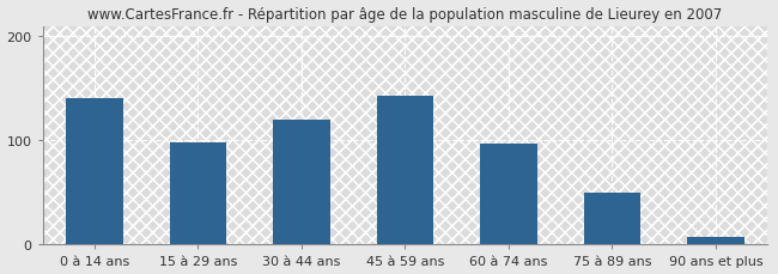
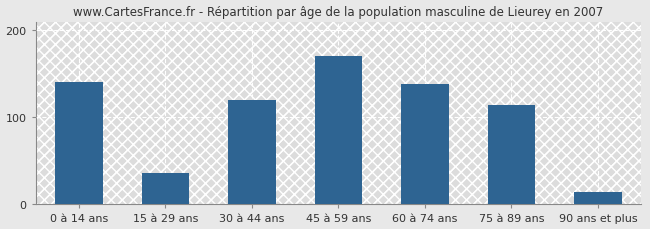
15 à 29 ans: 98 -> 36
45 à 59 ans: 143 -> 170
60 à 74 ans: 97 -> 138
75 à 89 ans: 50 -> 114
90 ans et plus: 7 -> 14
